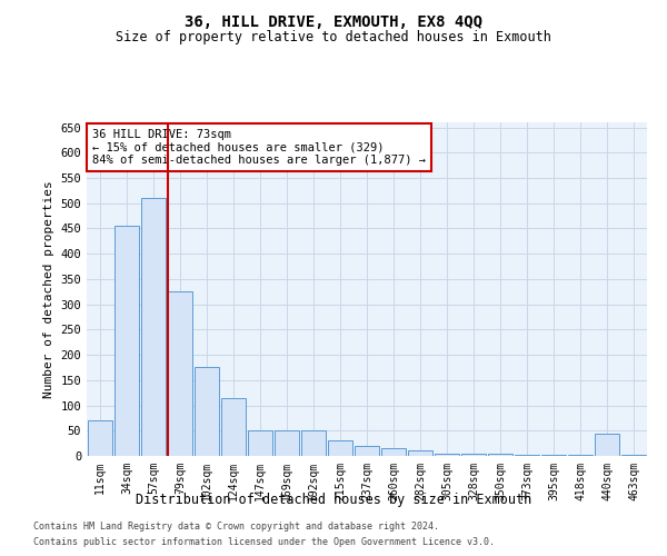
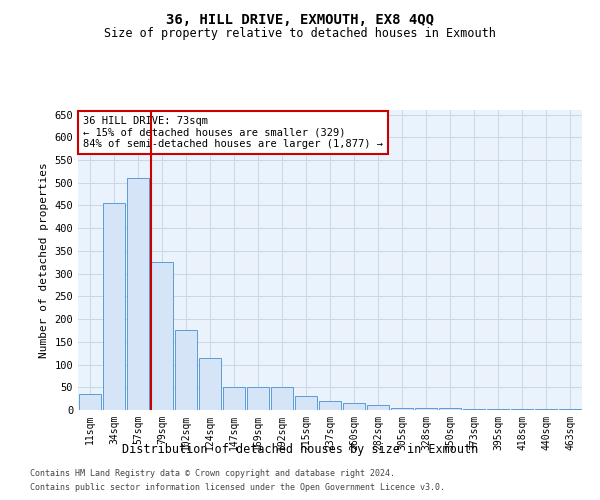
11sqm: 70 -> 35
440sqm: 45 -> 3
